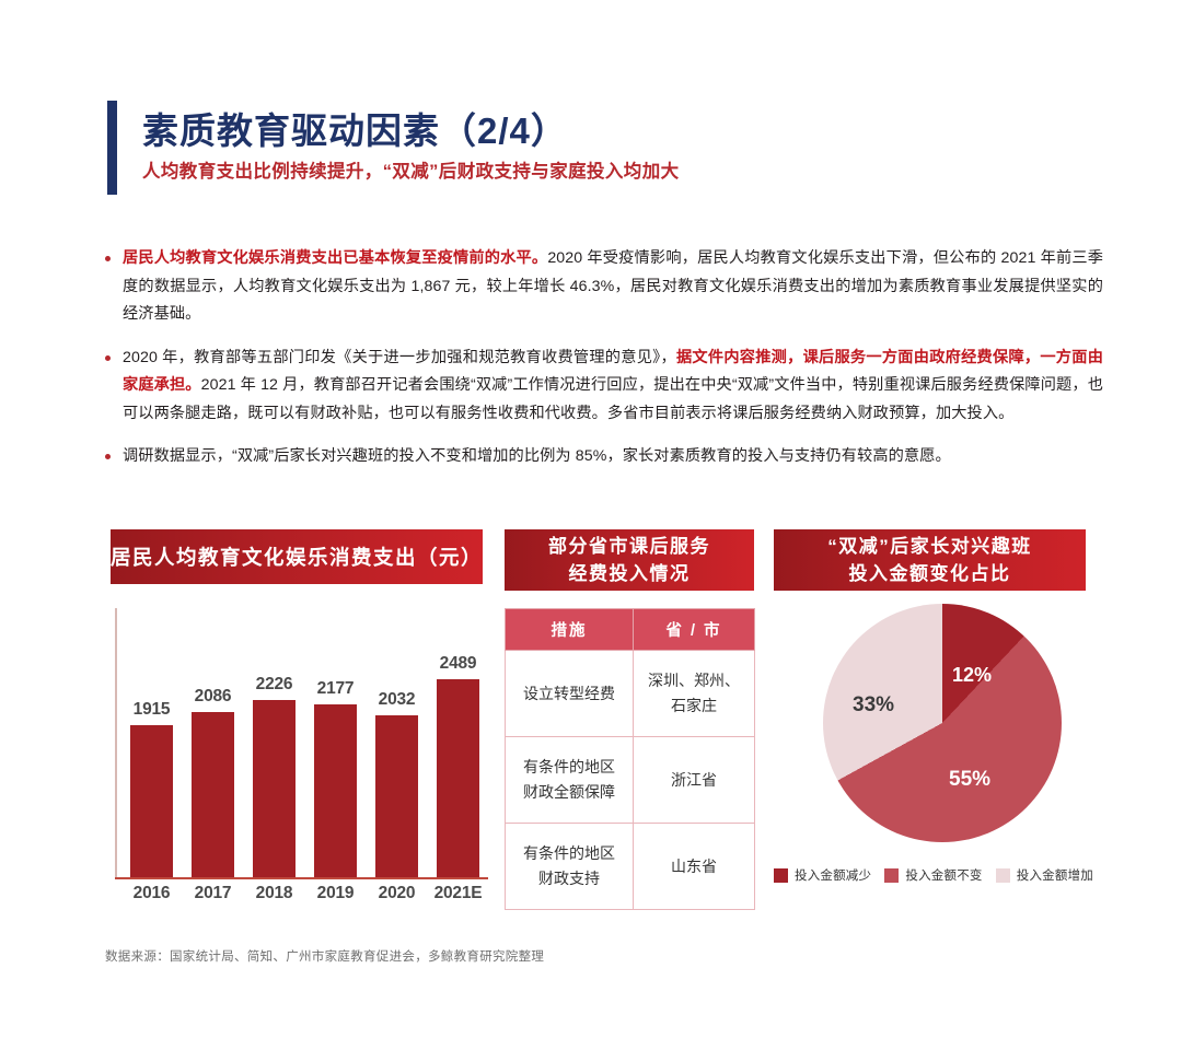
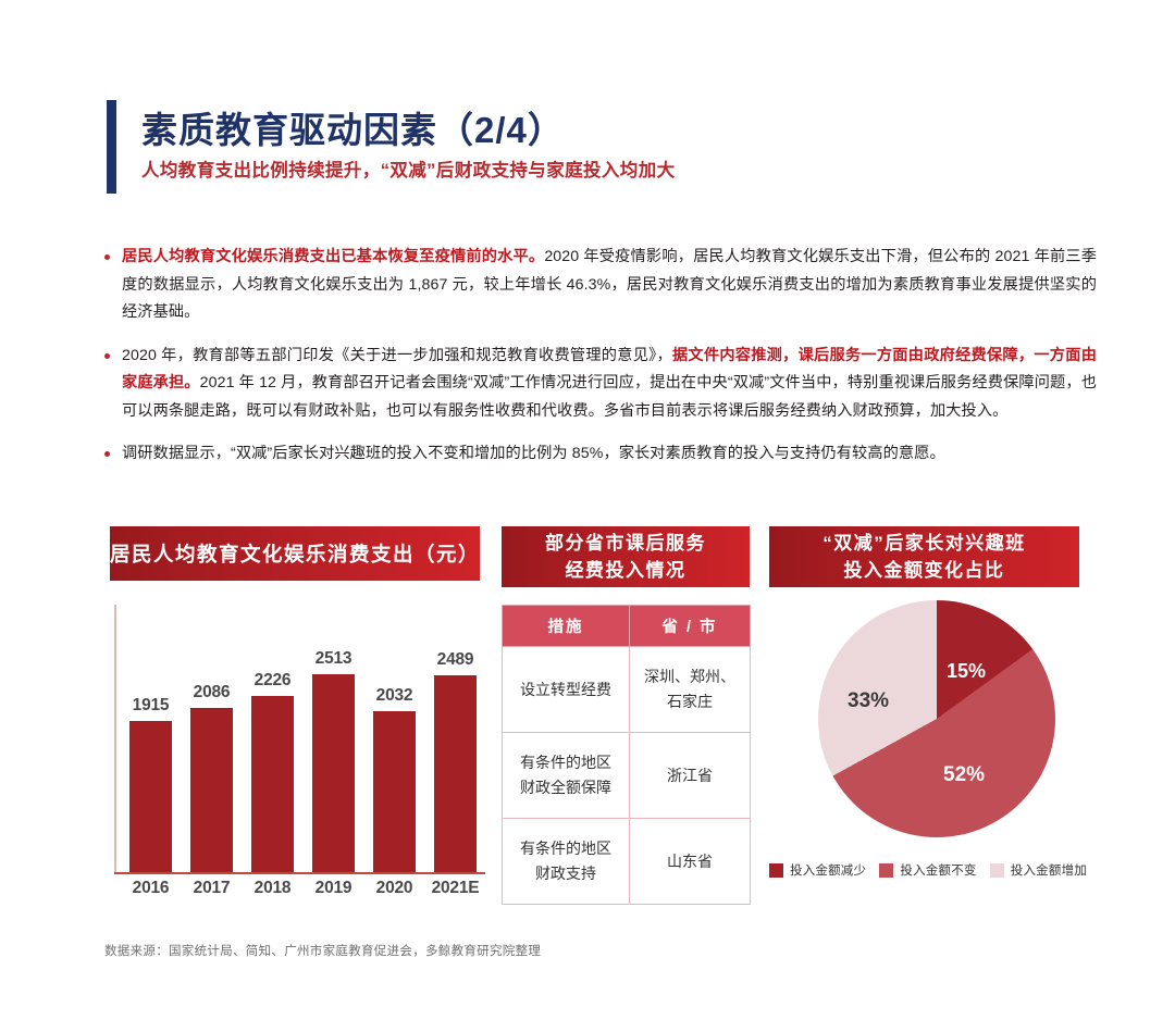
居民人均教育文化娱乐消费支出（元）/2019: 2177 -> 2513
“双减”后家长对兴趣班投入金额变化占比/投入金额减少: 12% -> 15%
“双减”后家长对兴趣班投入金额变化占比/投入金额不变: 55% -> 52%
